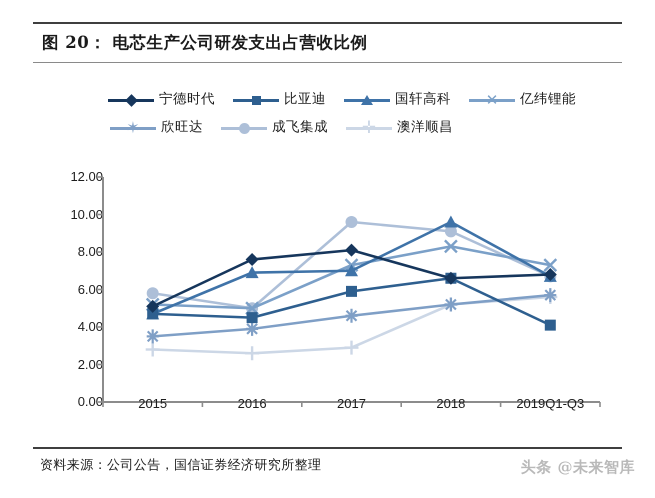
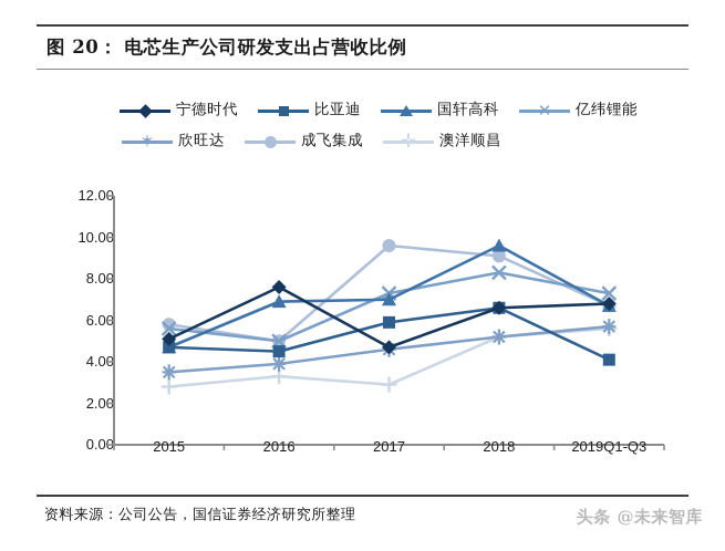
亿纬锂能/2015: 5.2 -> 5.6
澳洋顺昌/2016: 2.6 -> 3.3
宁德时代/2017: 8.1 -> 4.7
